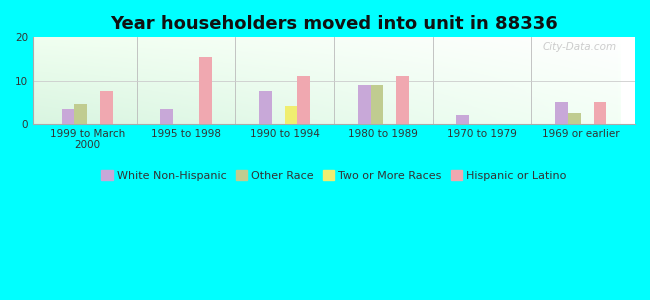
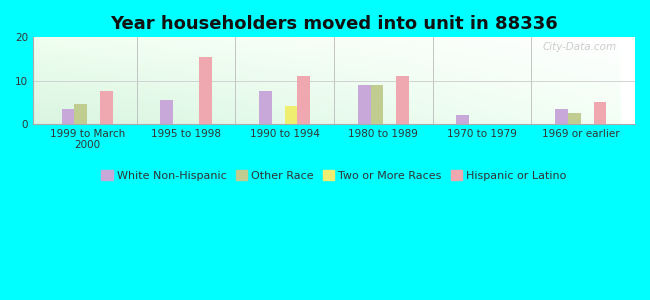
White Non-Hispanic/1995 to 1998: 3.5 -> 5.5
White Non-Hispanic/1969 or earlier: 5.0 -> 3.5
